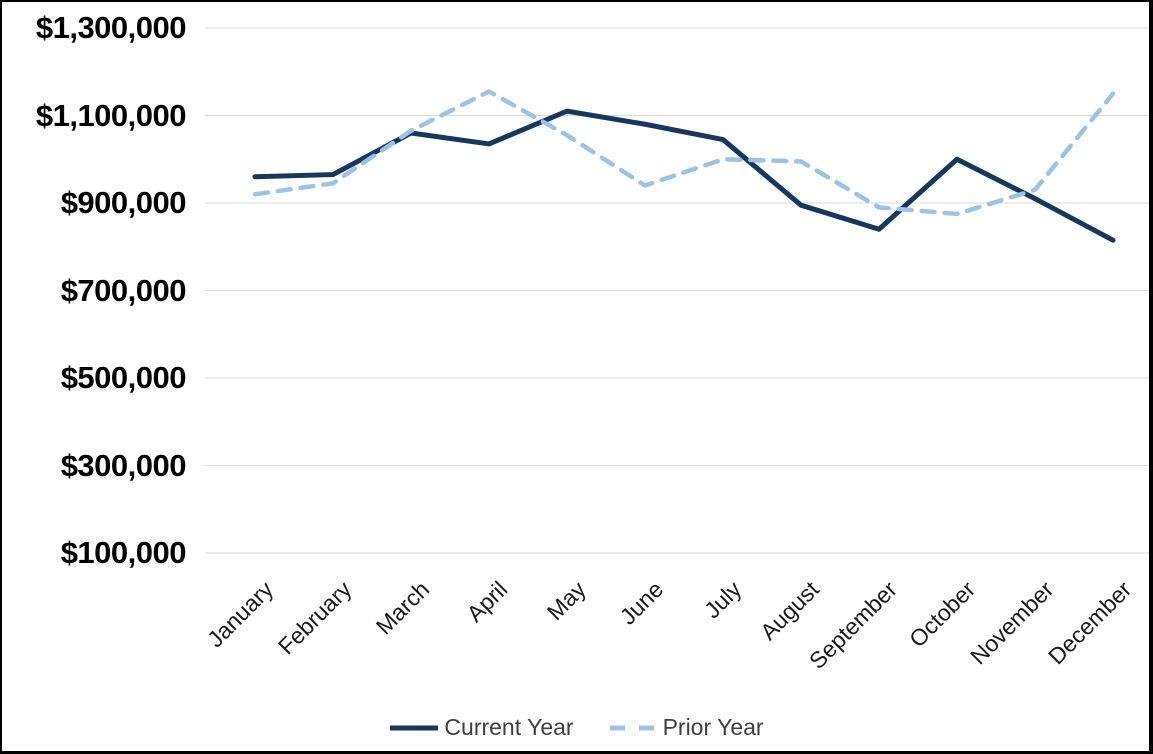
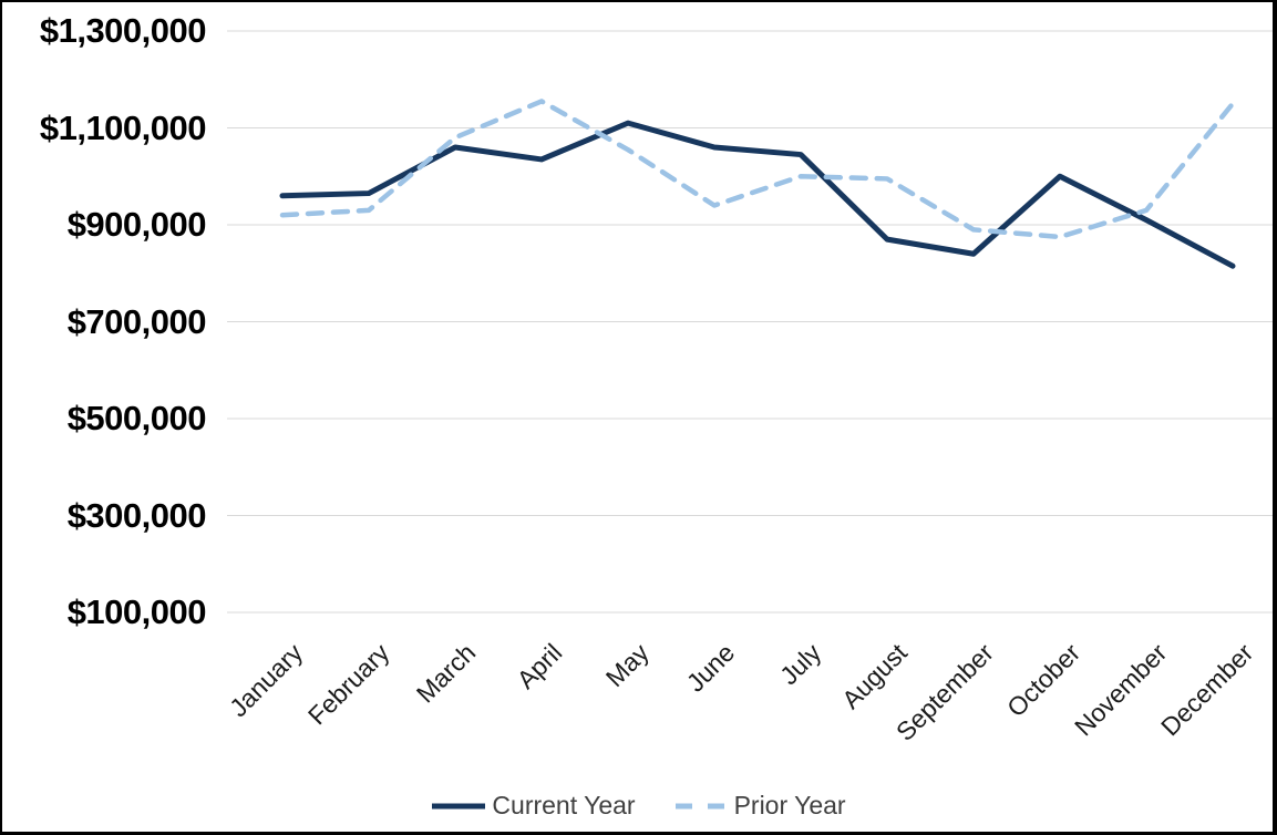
Prior Year/February: $940000 -> $930000
Prior Year/March: $1060000 -> $1080000
Current Year/June: $1080000 -> $1060000
Current Year/August: $900000 -> $870000
